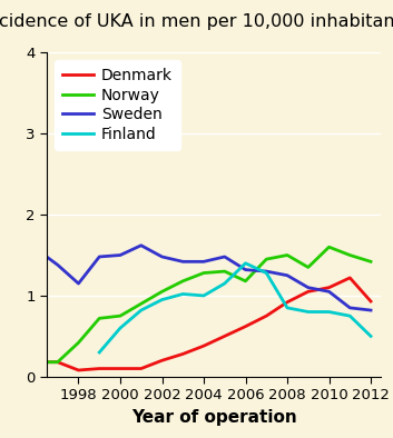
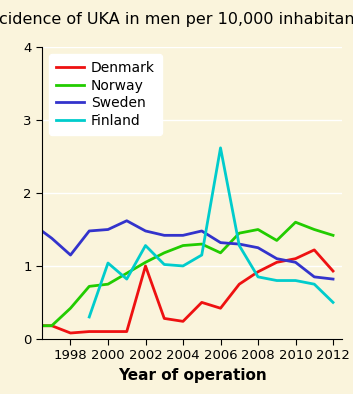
Finland/2000: 0.60 -> 1.04
Denmark/2002: 0.20 -> 1.00
Finland/2002: 0.95 -> 1.28
Denmark/2004: 0.38 -> 0.24
Denmark/2006: 0.62 -> 0.42
Finland/2006: 1.40 -> 2.62
